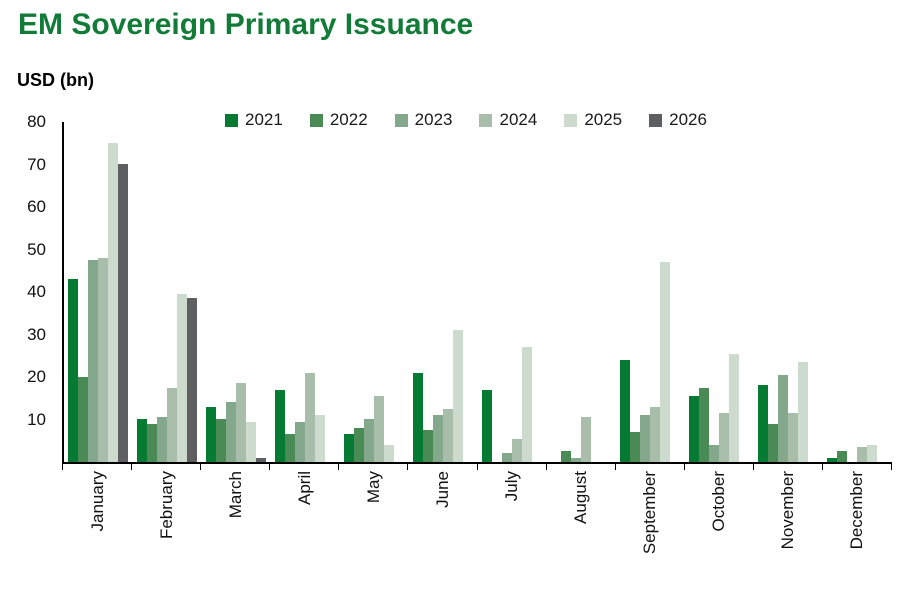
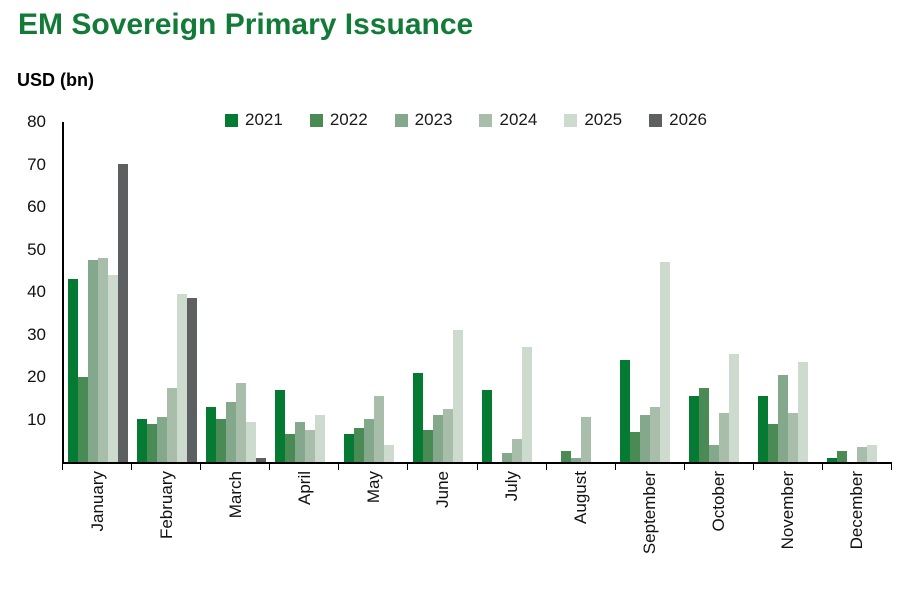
2025/January: 75 -> 44
2024/April: 21 -> 8
2021/November: 18 -> 16
